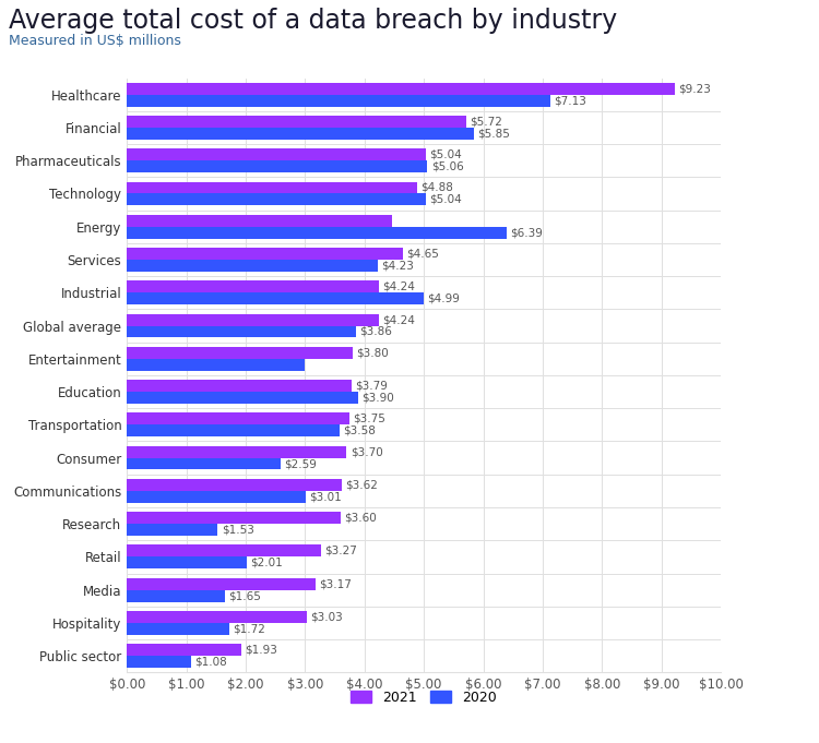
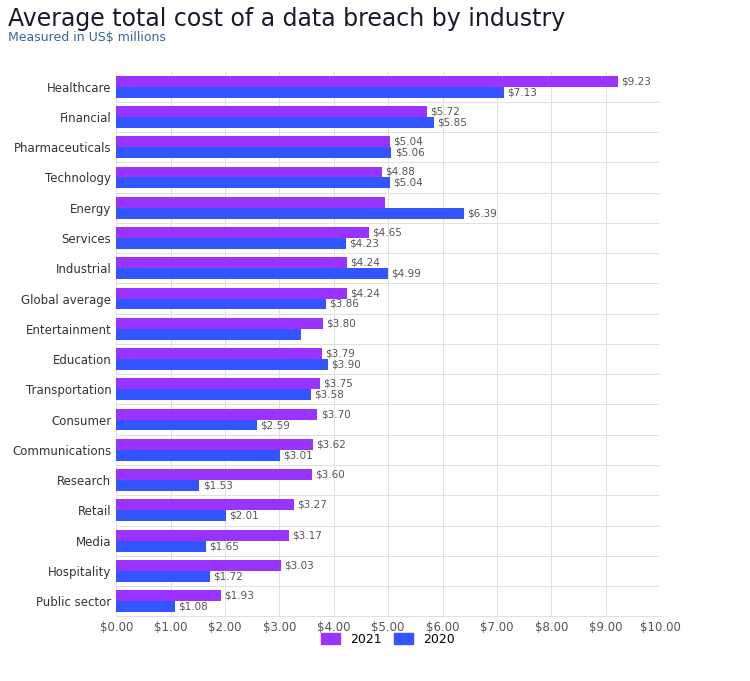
2021/Energy: $4.47 -> $4.94
2020/Entertainment: $3.00 -> $3.40
